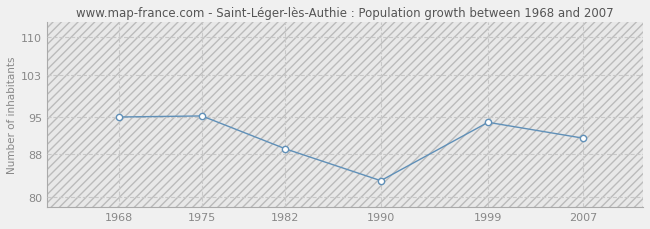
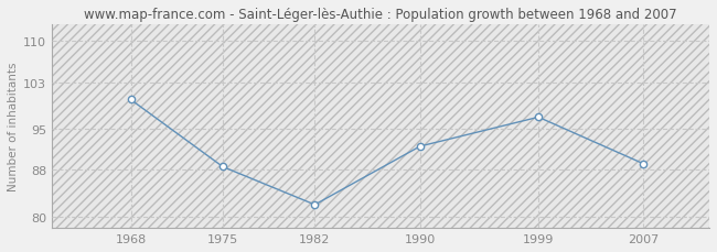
1968: 95.0 -> 100.0
1975: 95.2 -> 88.5
1982: 89.0 -> 82.0
1990: 83.0 -> 92.0
1999: 94.0 -> 97.0
2007: 91.0 -> 89.0
